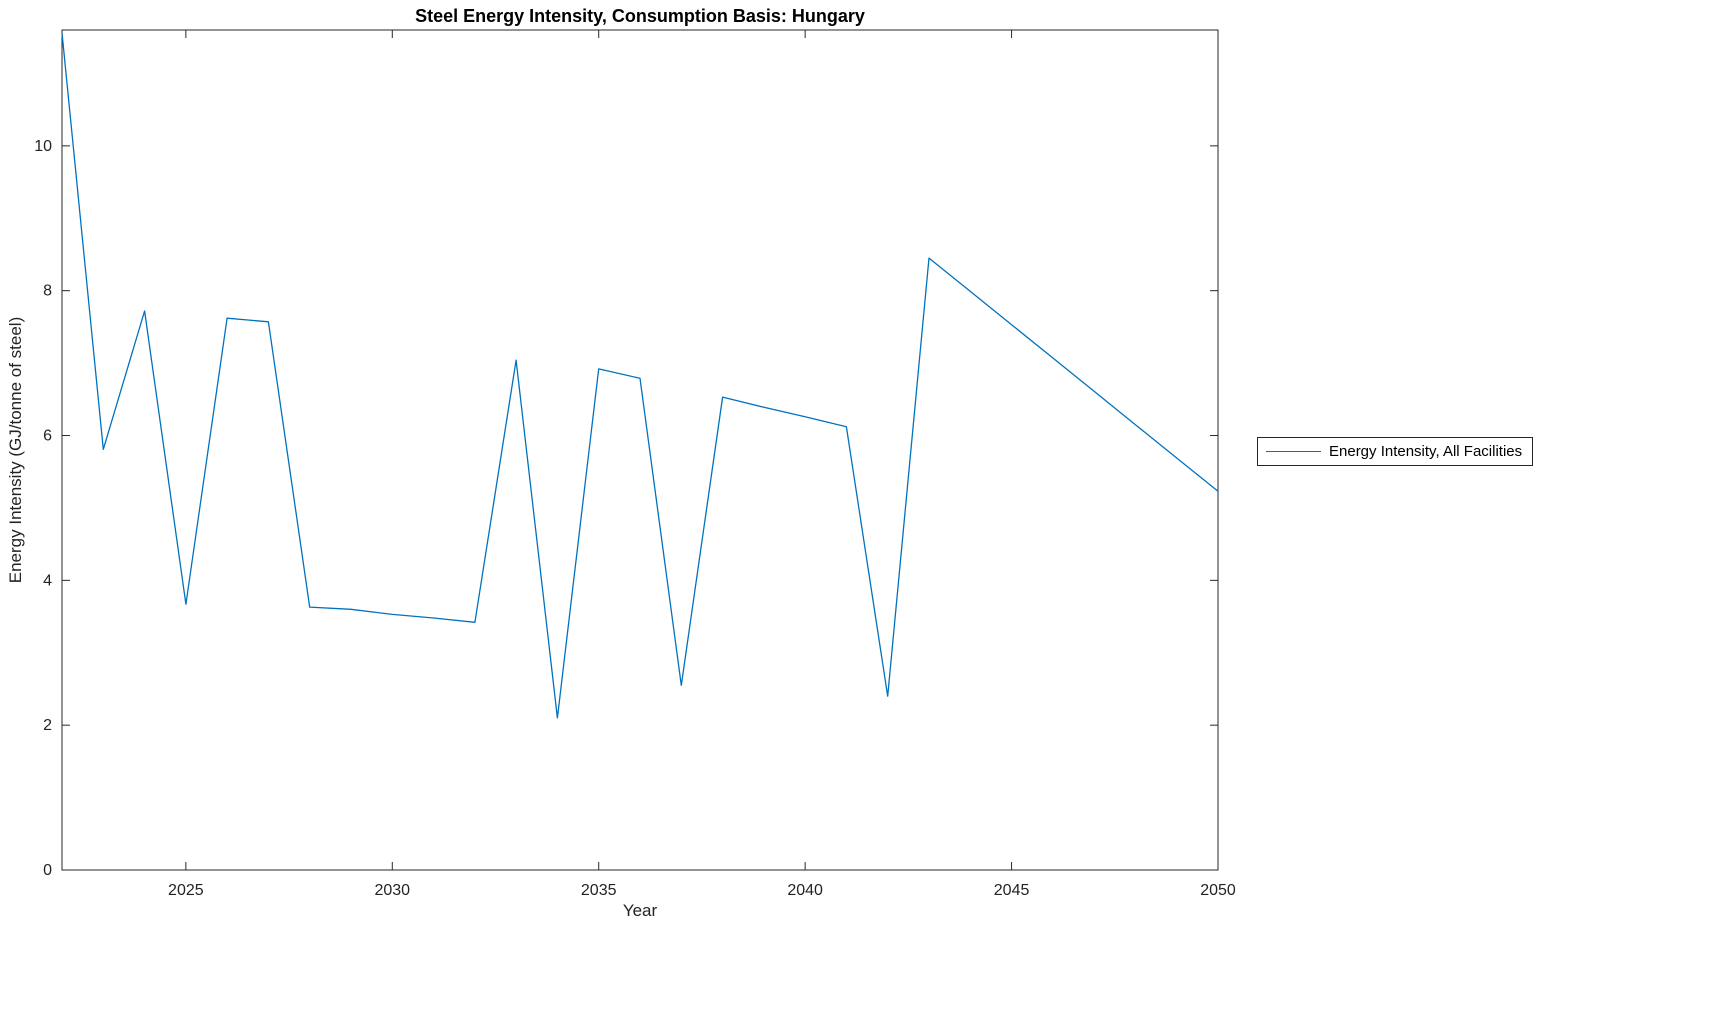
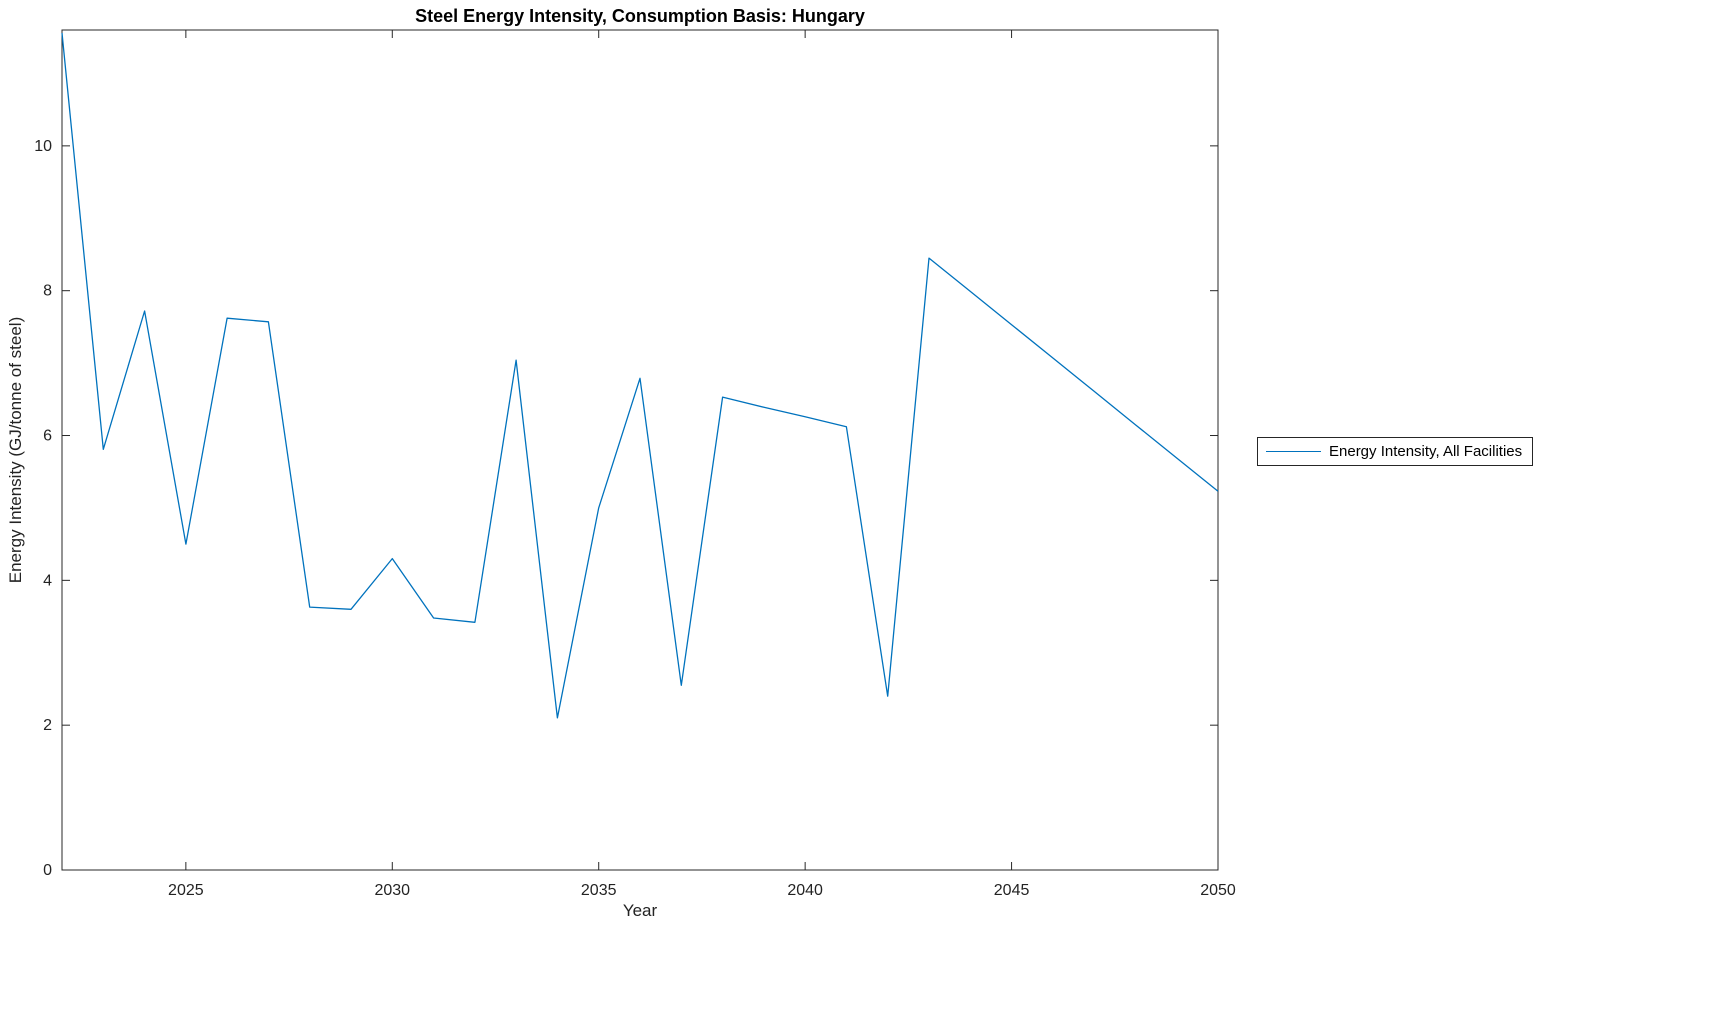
2025: 3.7 -> 4.5
2030: 3.5 -> 4.3
2035: 6.9 -> 5.0
